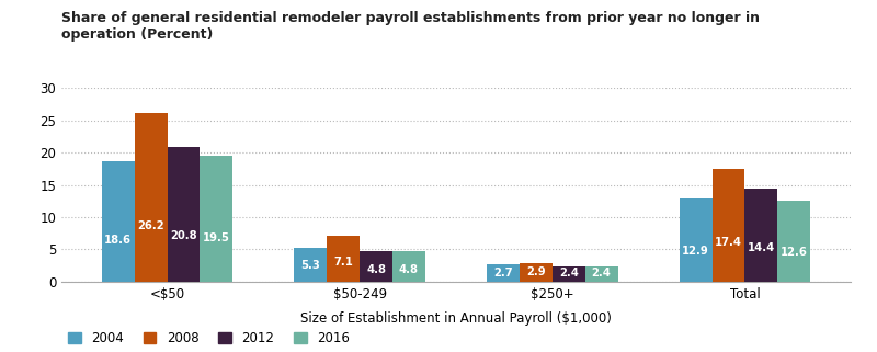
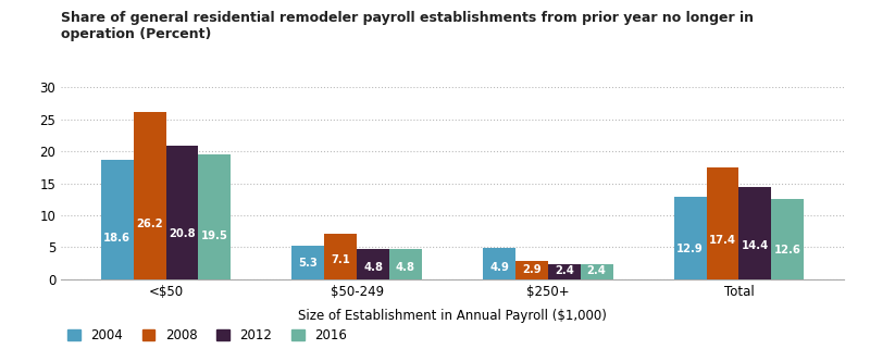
2004/$250+: 2.7 -> 4.9
